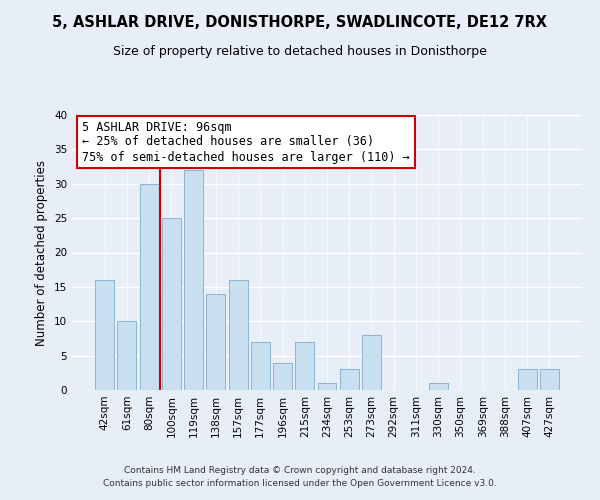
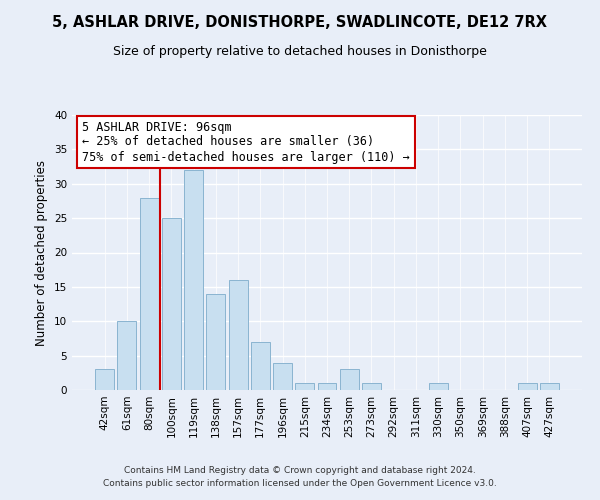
42sqm: 16 -> 3
80sqm: 30 -> 28
215sqm: 7 -> 1
273sqm: 8 -> 1
407sqm: 3 -> 1
427sqm: 3 -> 1
